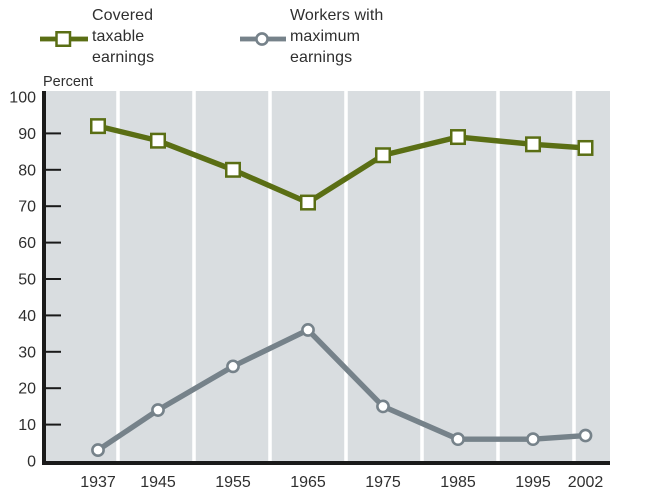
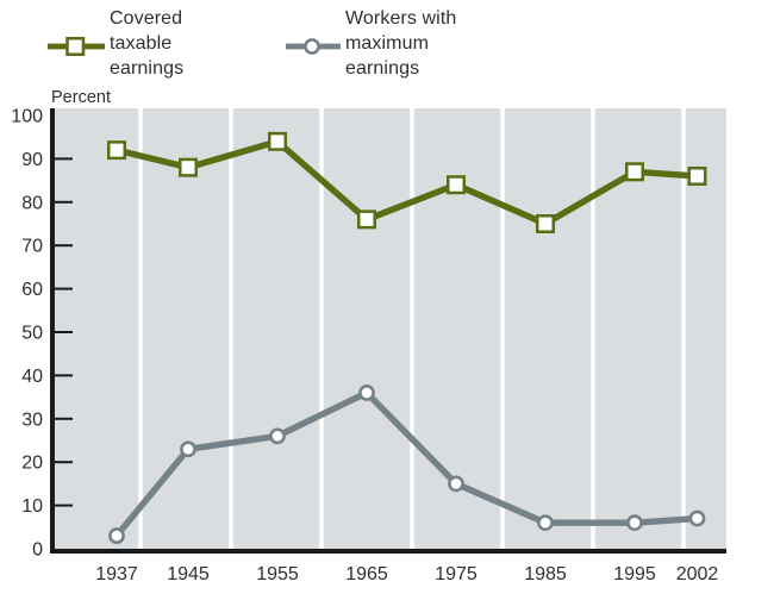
Workers with maximum earnings/1945: 14 -> 23
Covered taxable earnings/1955: 80 -> 94
Covered taxable earnings/1965: 71 -> 76
Covered taxable earnings/1985: 89 -> 75
